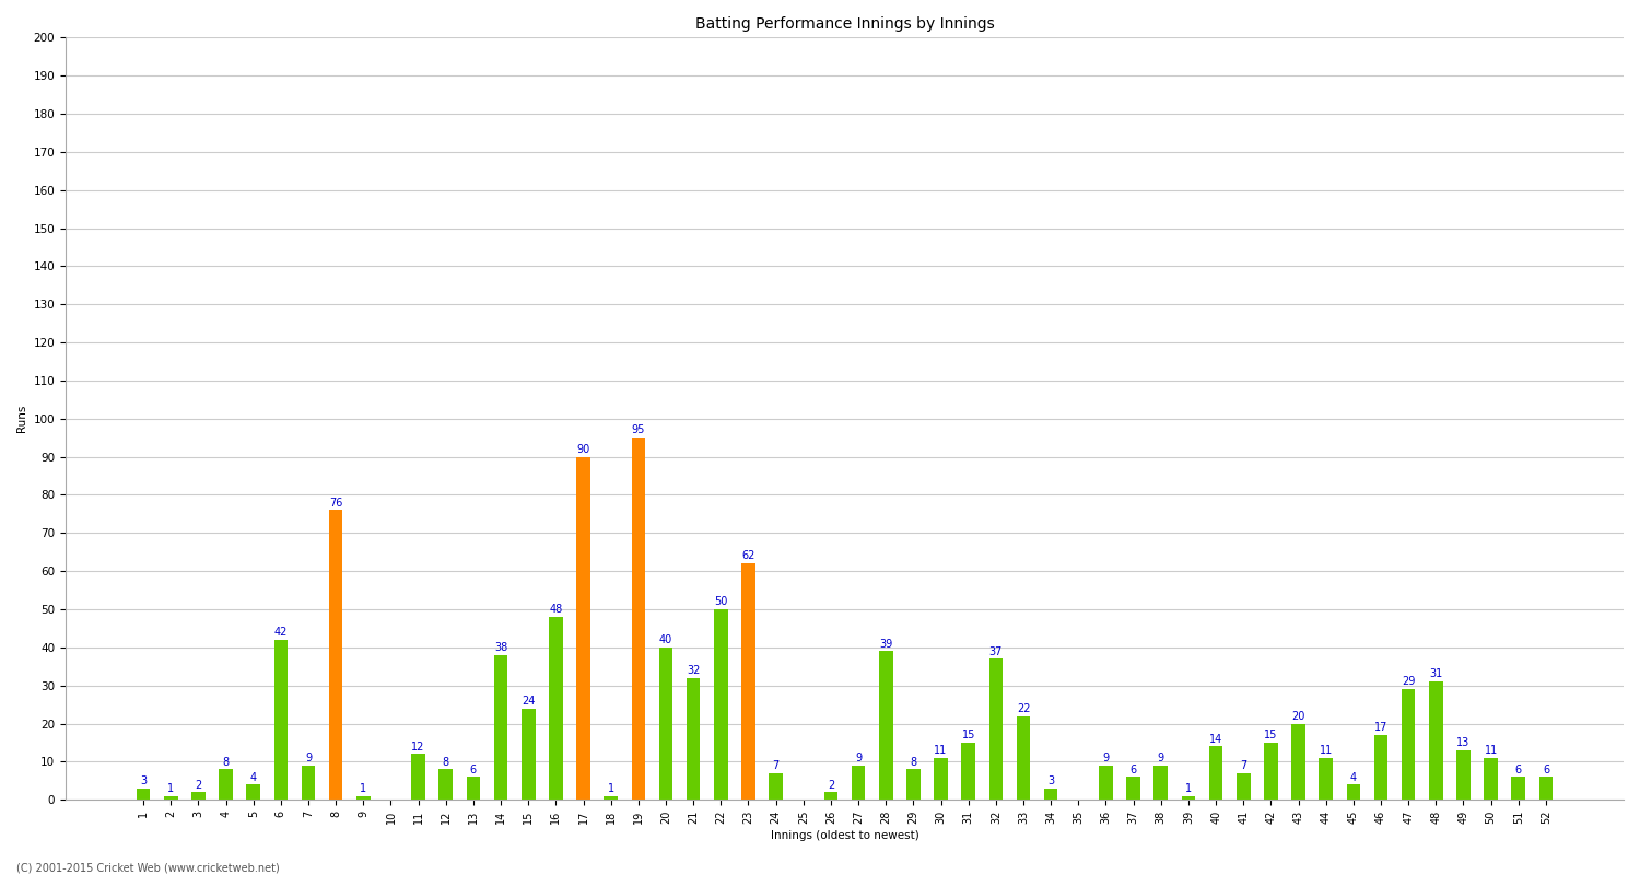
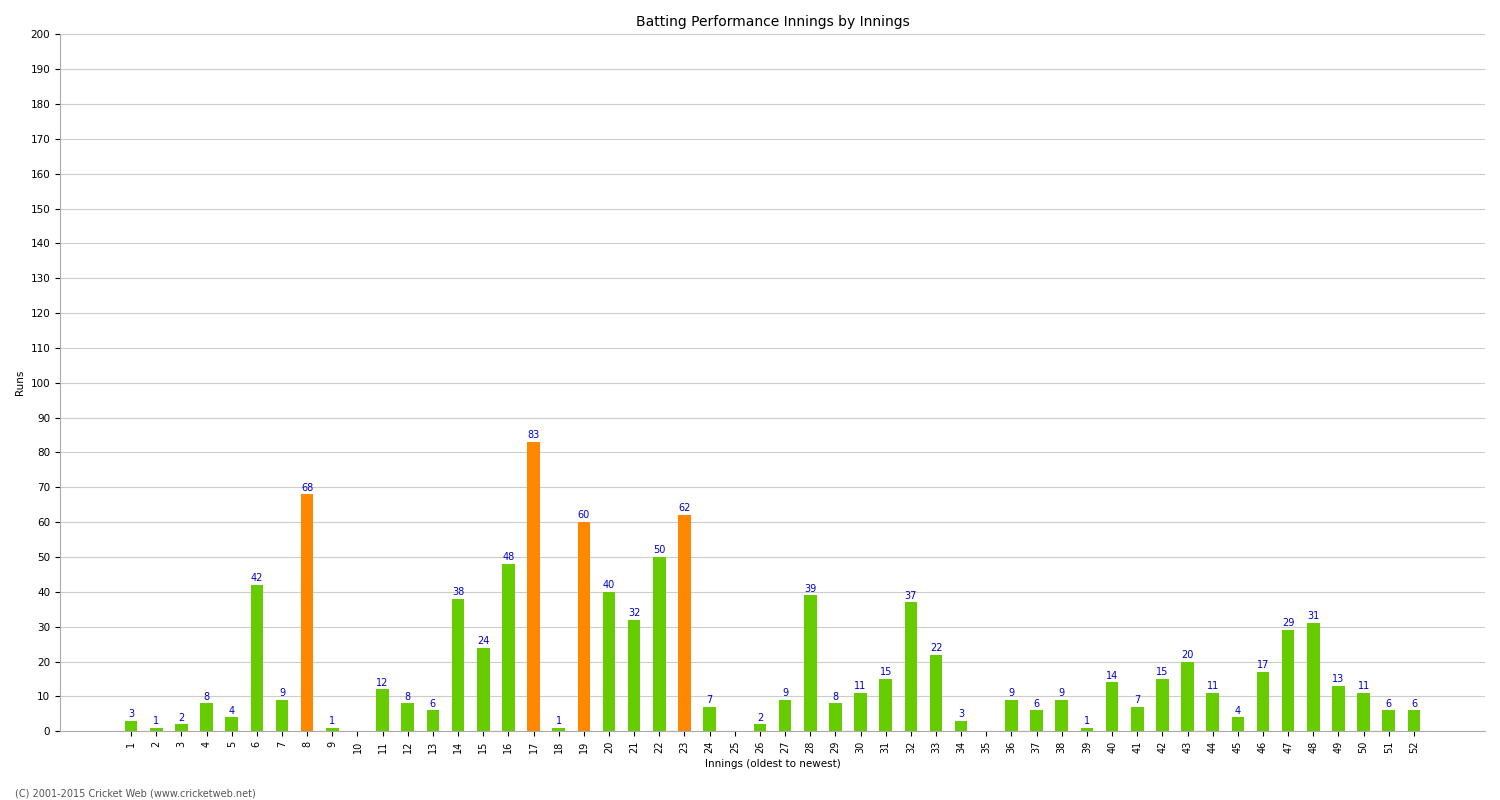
8: 76 -> 68
17: 90 -> 83
19: 95 -> 60
